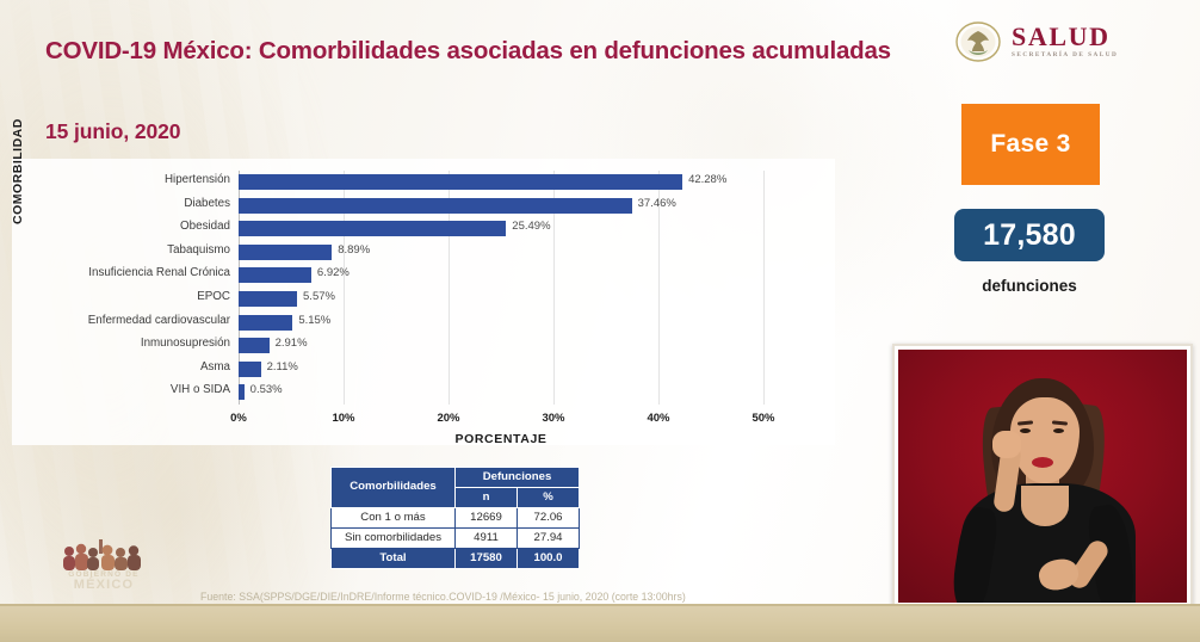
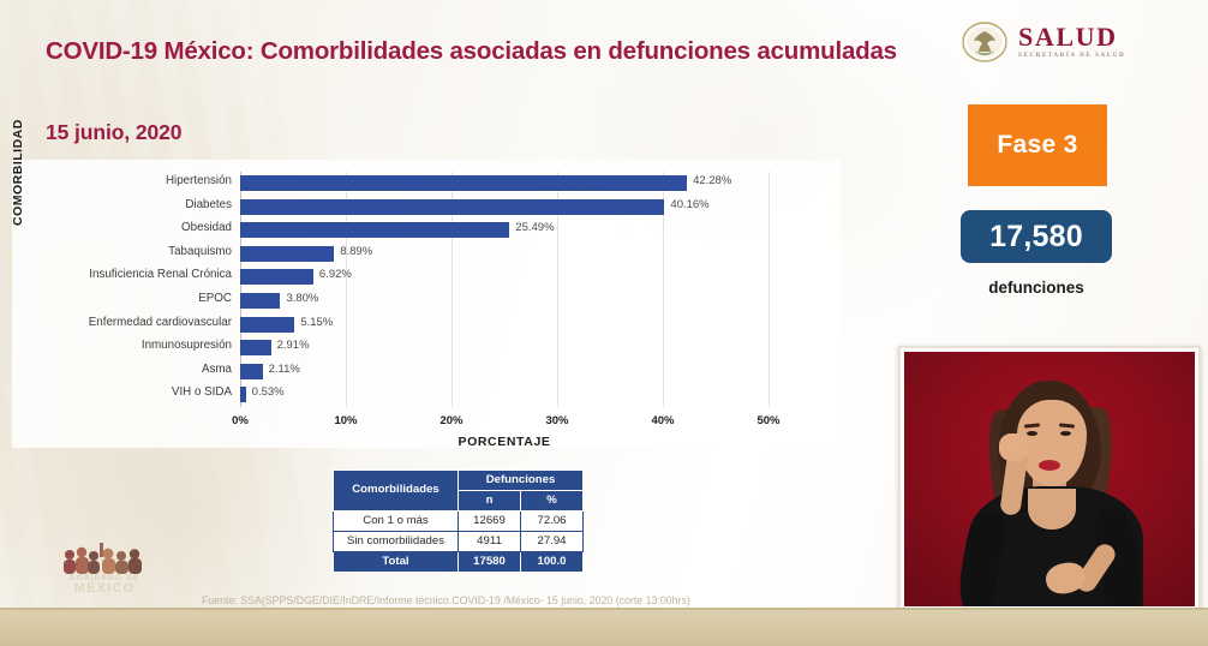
Diabetes: 37.46% -> 40.16%
EPOC: 5.57% -> 3.80%
